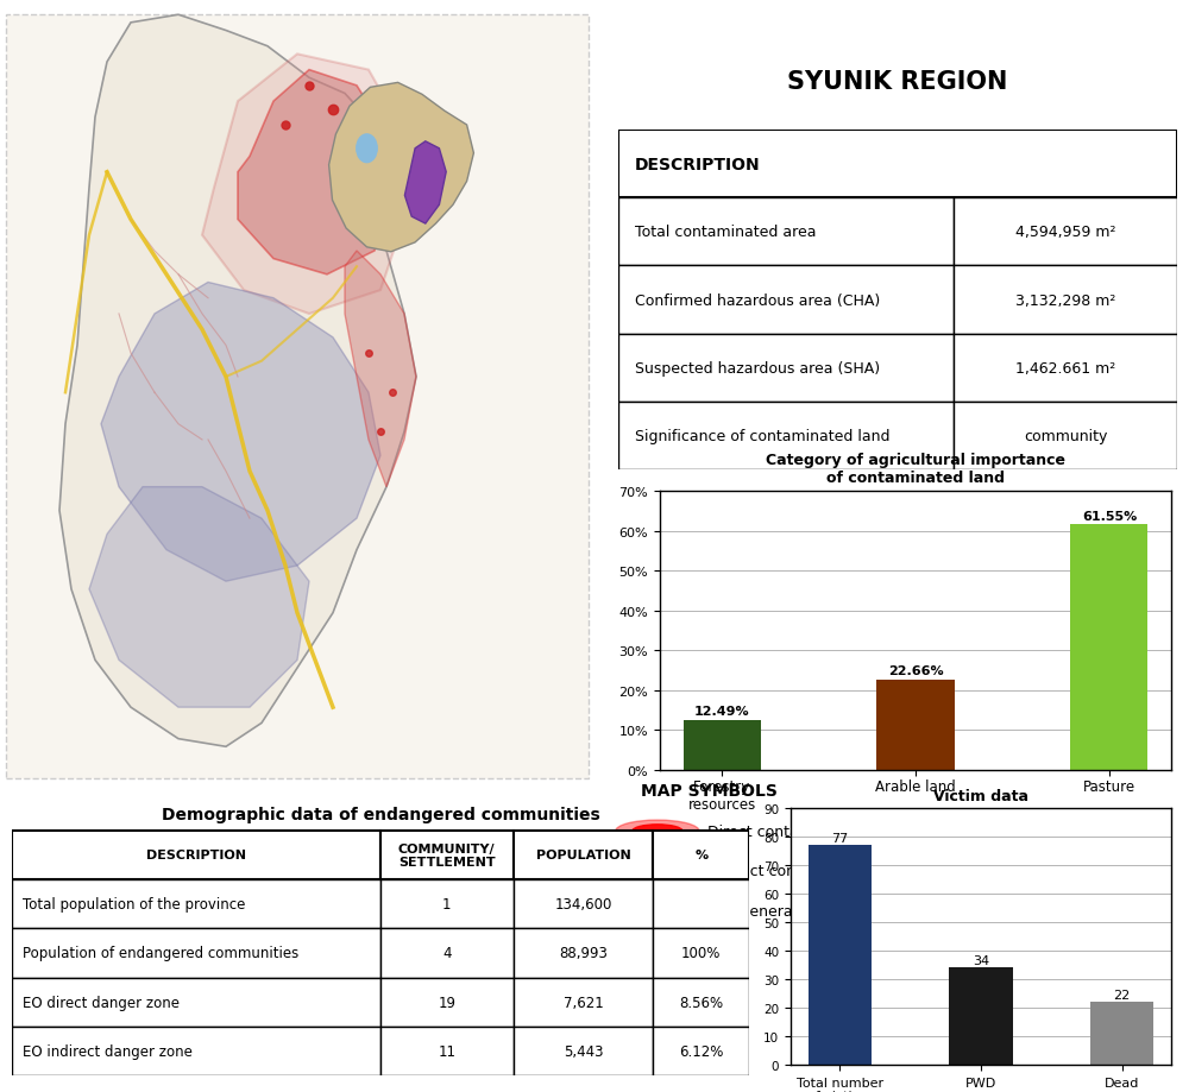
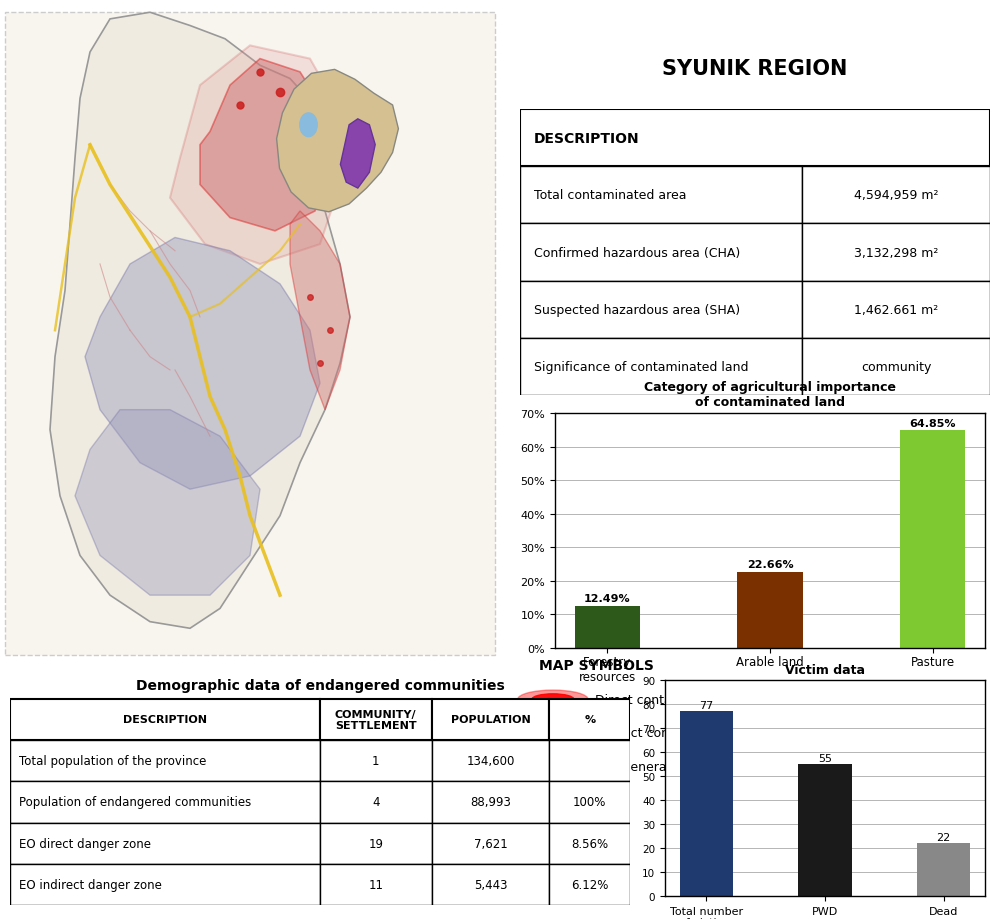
Category of agricultural importance of contaminated land/Pasture: 61.55% -> 64.85%
Victim data/PWD: 34 -> 55
